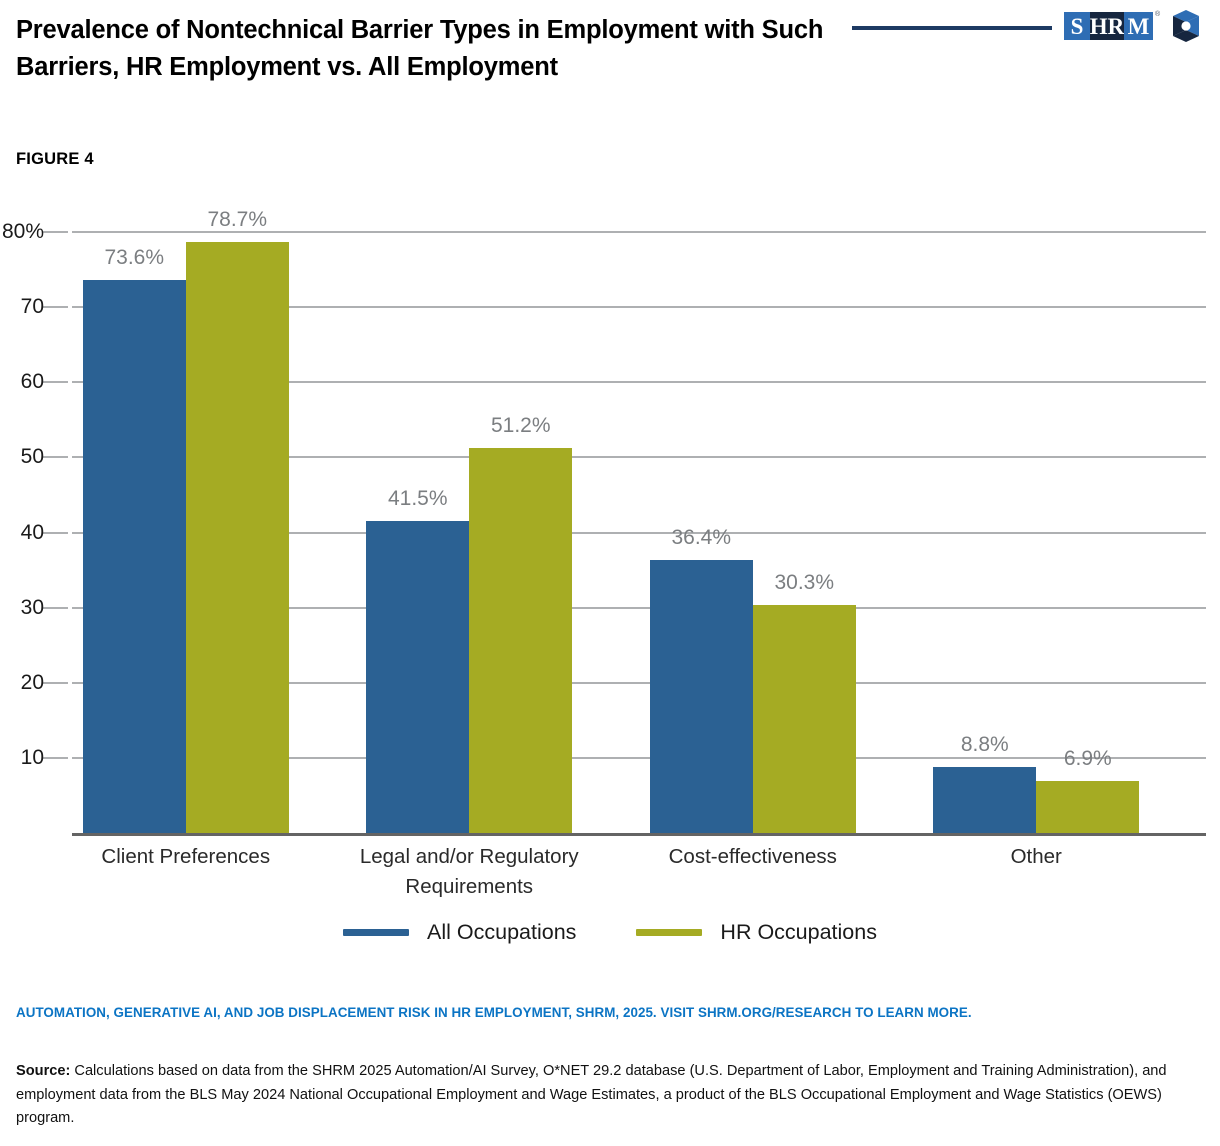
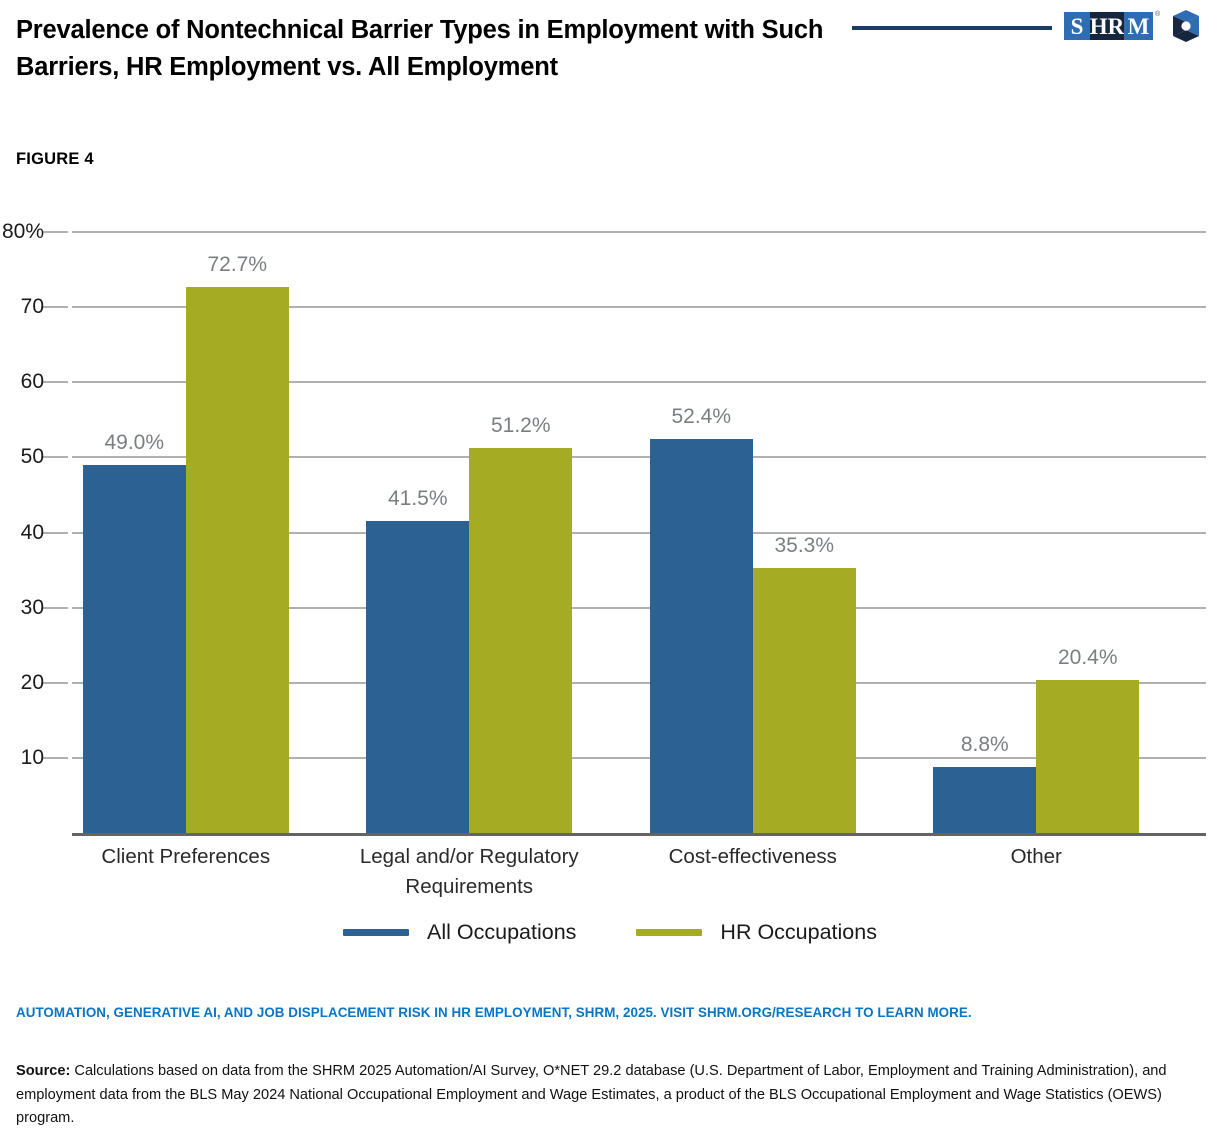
All Occupations/Client Preferences: 73.6% -> 49.0%
HR Occupations/Client Preferences: 78.7% -> 72.7%
All Occupations/Cost-effectiveness: 36.4% -> 52.4%
HR Occupations/Cost-effectiveness: 30.3% -> 35.3%
HR Occupations/Other: 6.9% -> 20.4%
